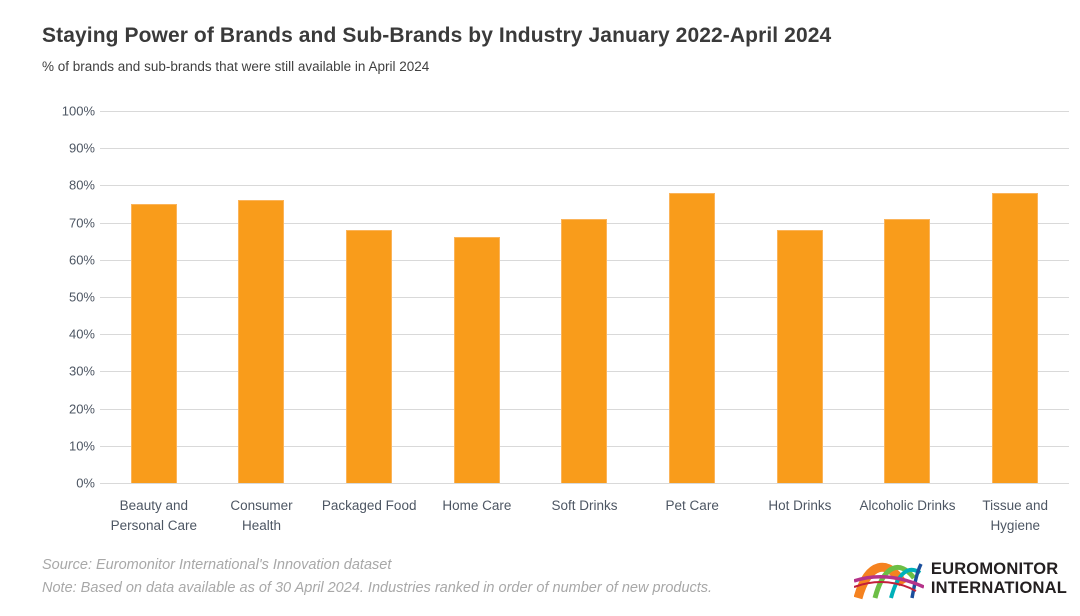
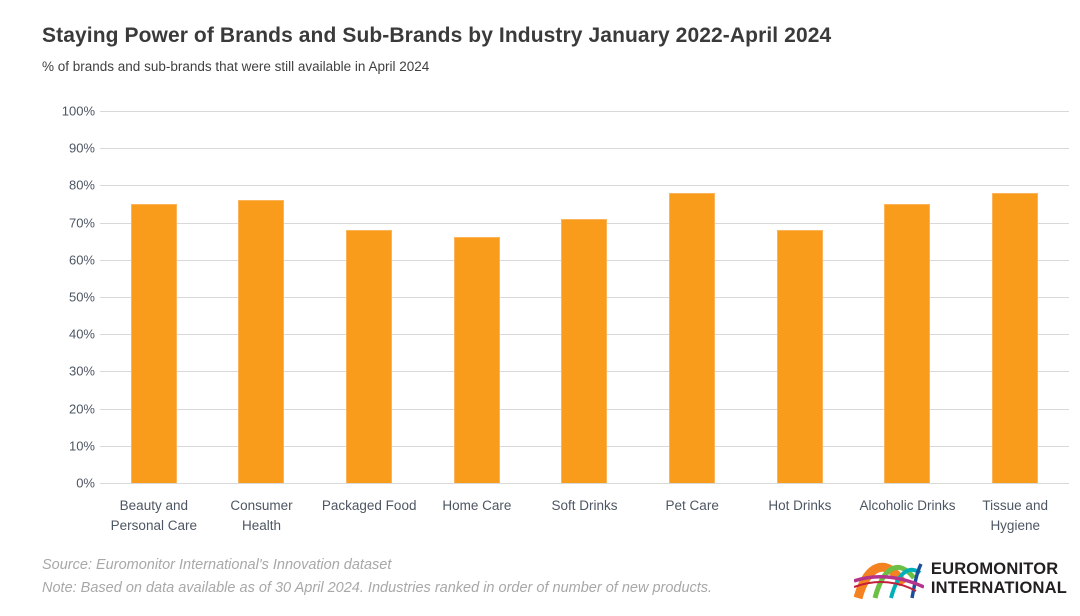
Alcoholic Drinks: 71% -> 75%
